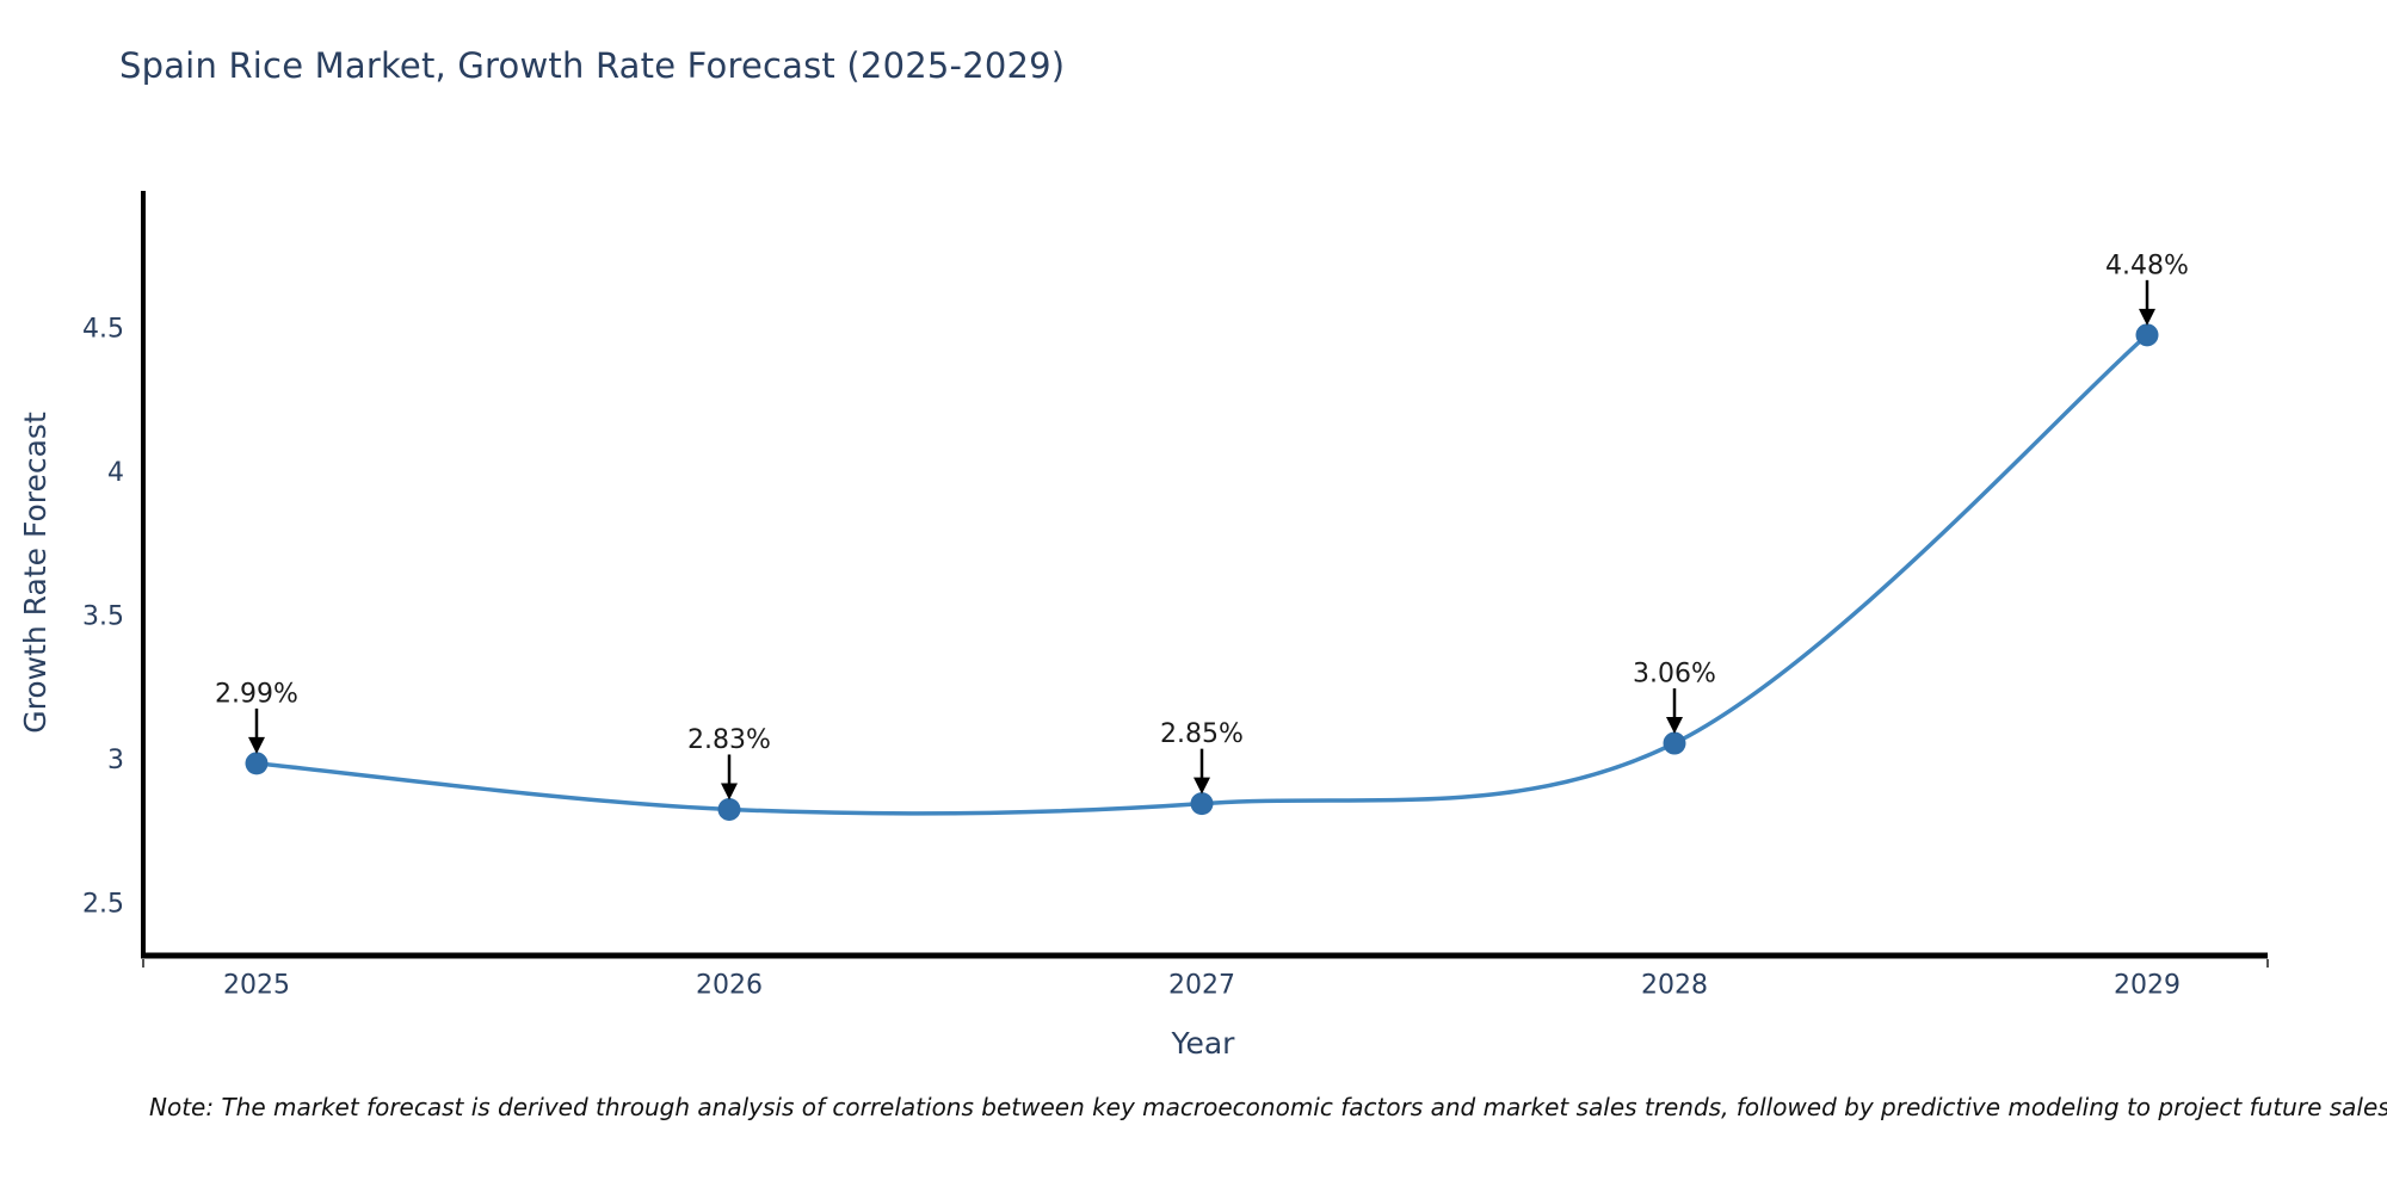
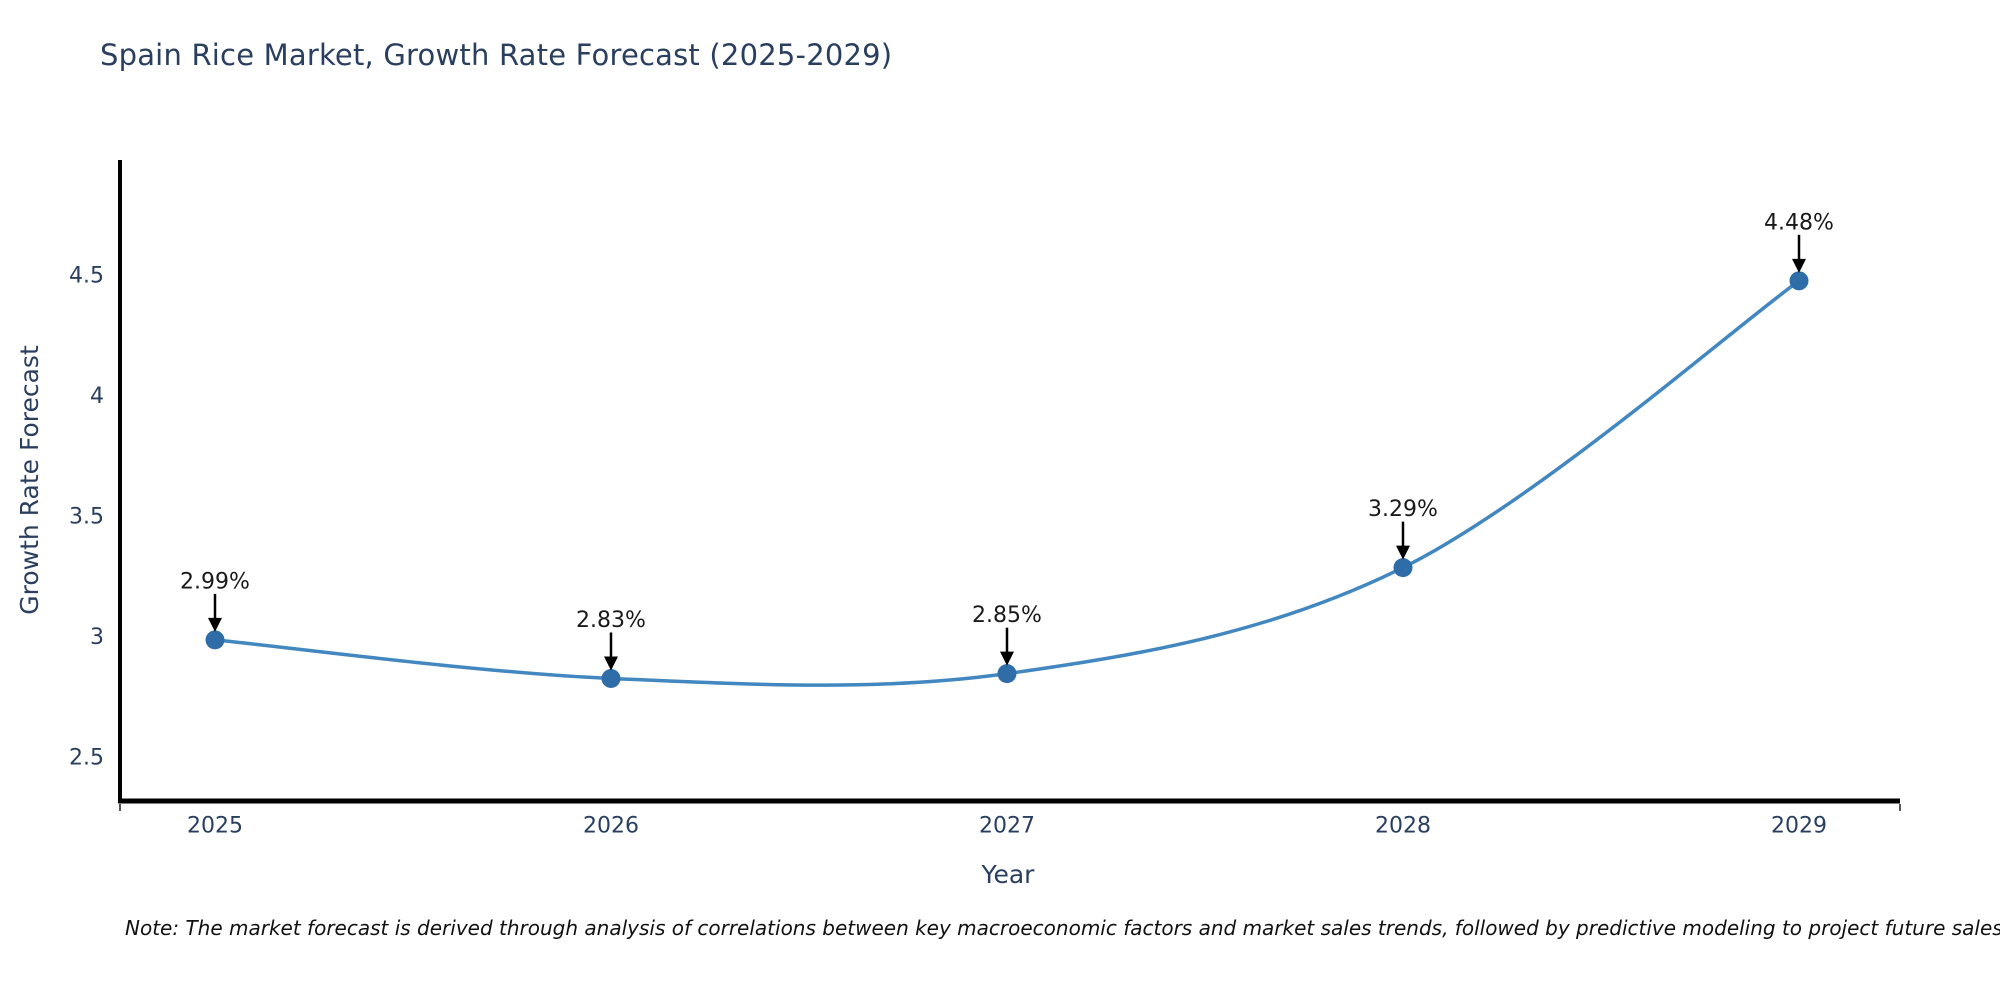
2028: 3.06% -> 3.29%
